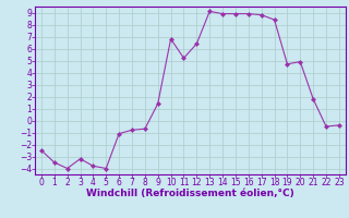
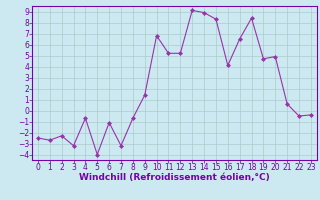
1: -3.5 -> -2.7
2: -4.0 -> -2.3
4: -3.8 -> -0.7
7: -0.8 -> -3.2
12: 6.4 -> 5.2
15: 8.9 -> 8.3
16: 8.9 -> 4.1
17: 8.8 -> 6.5
21: 1.8 -> 0.6
